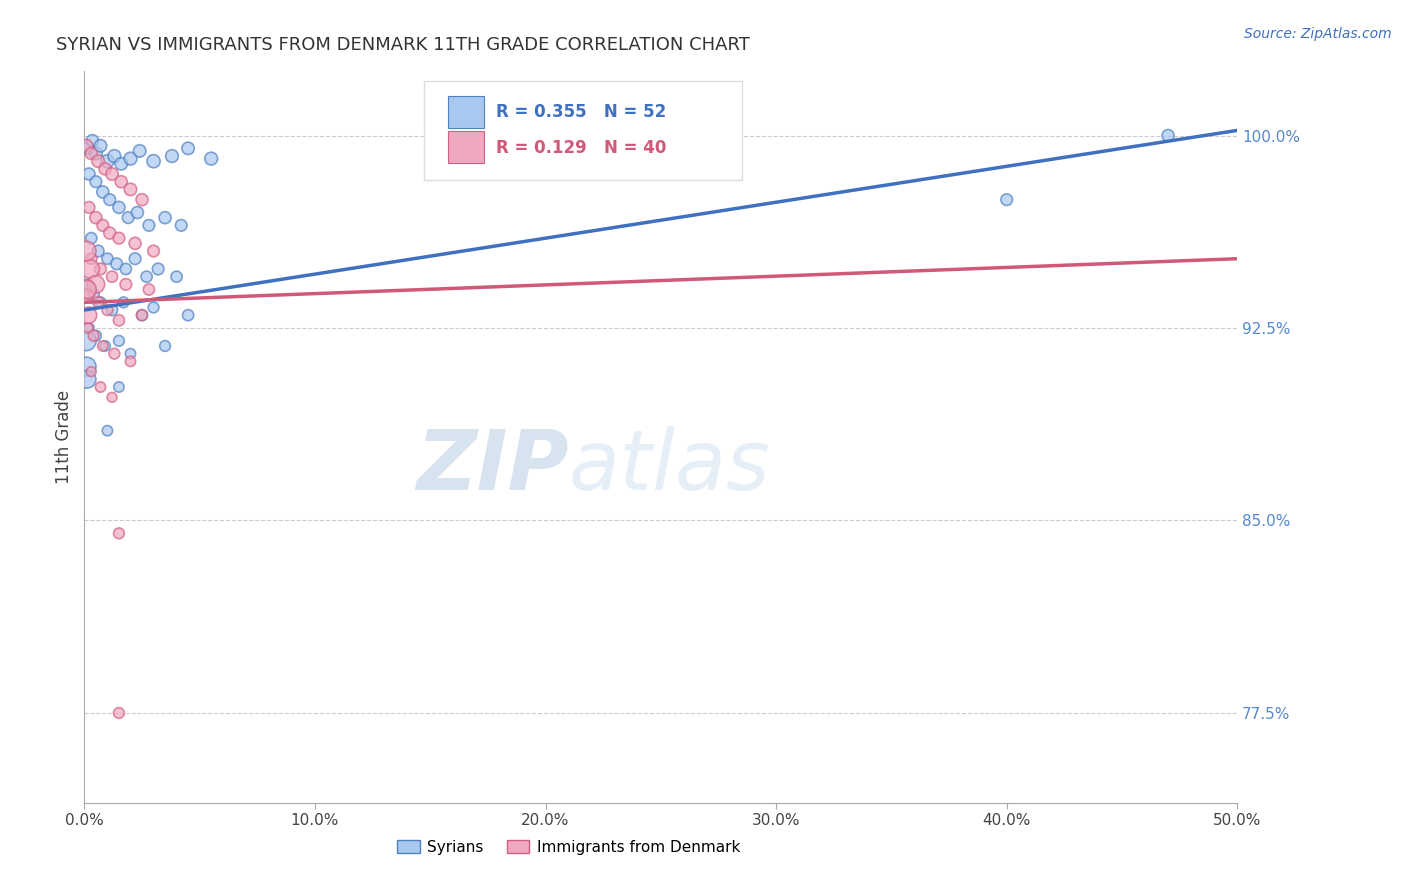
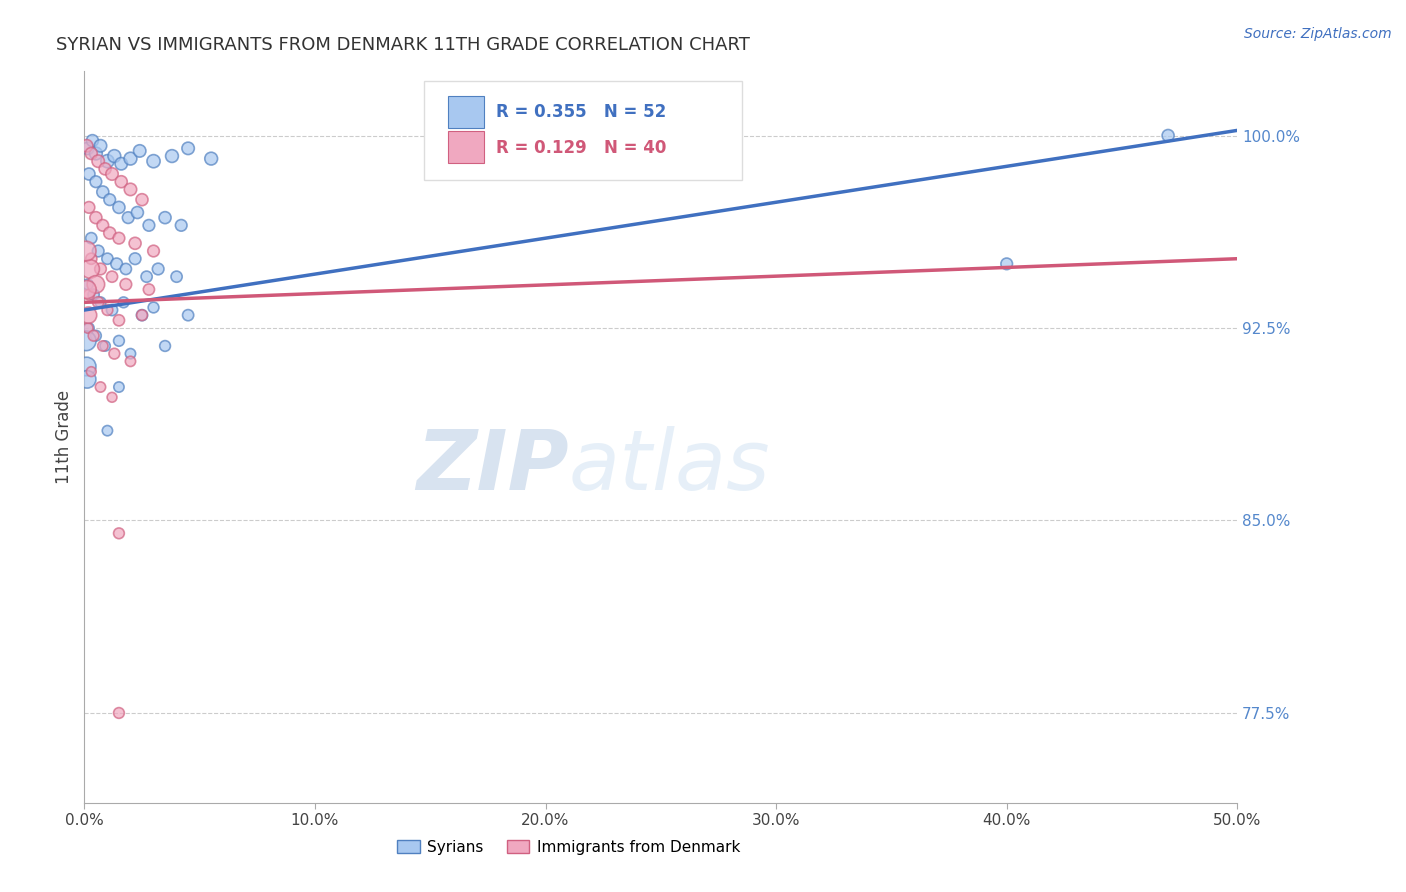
Syrians/40.0%: 97.5% -> 95.0%
